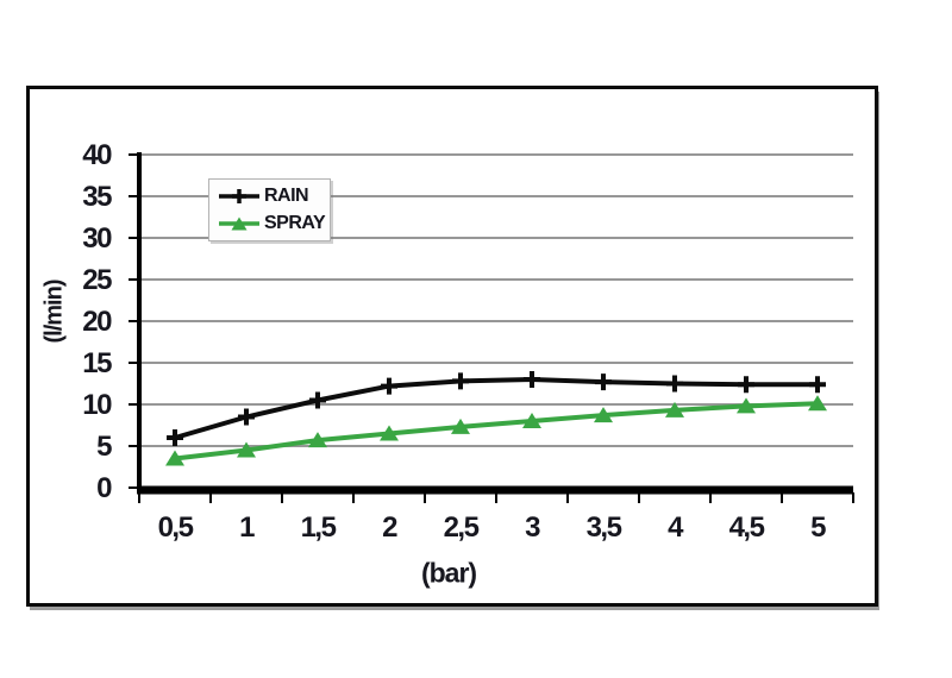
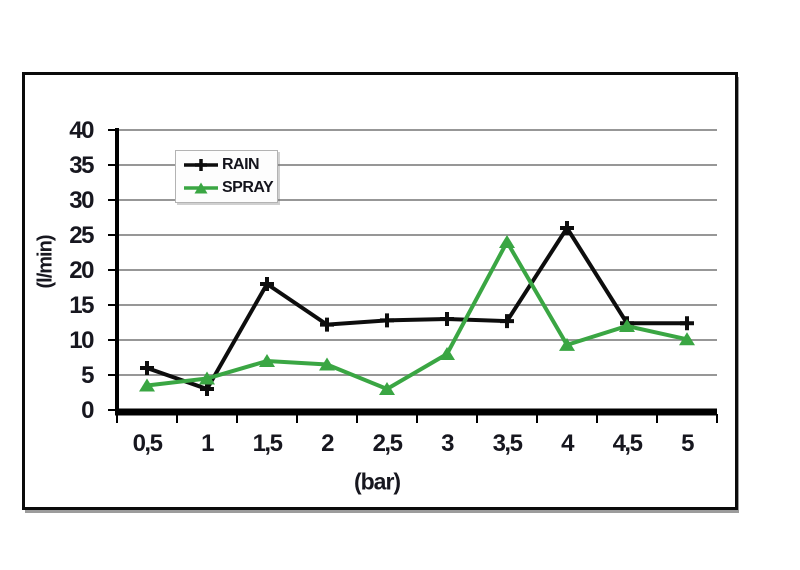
RAIN/1: 8 -> 3
RAIN/1,5: 10 -> 18
SPRAY/1,5: 6 -> 7
SPRAY/2,5: 7 -> 3
SPRAY/3,5: 9 -> 24
RAIN/4: 12 -> 26
SPRAY/4,5: 10 -> 12
